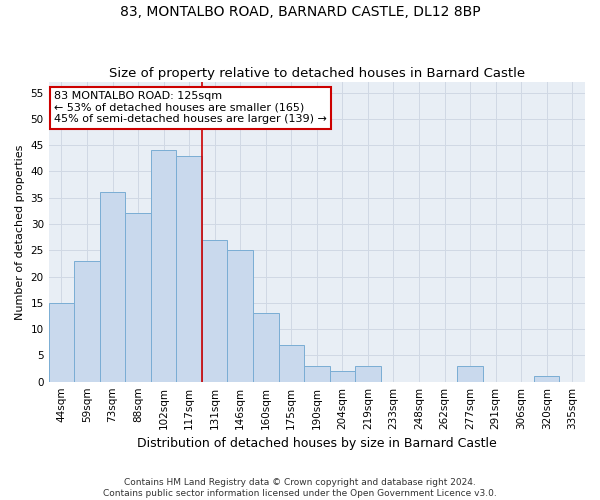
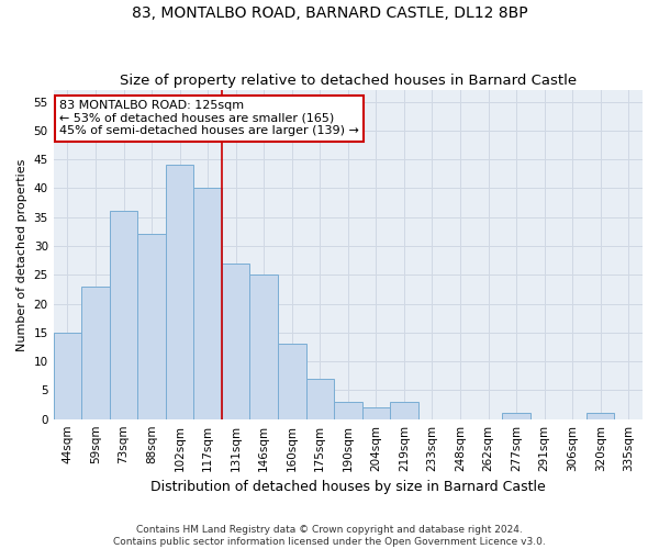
117sqm: 43 -> 40
277sqm: 3 -> 1
